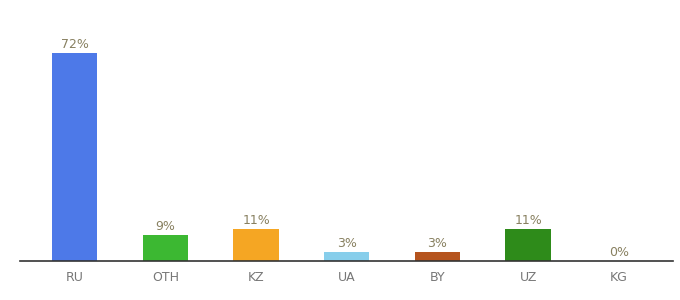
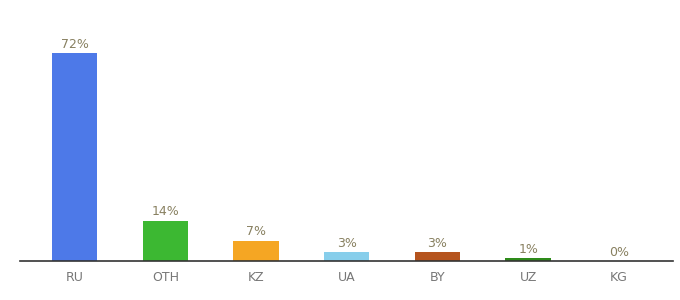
OTH: 9% -> 14%
KZ: 11% -> 7%
UZ: 11% -> 1%
